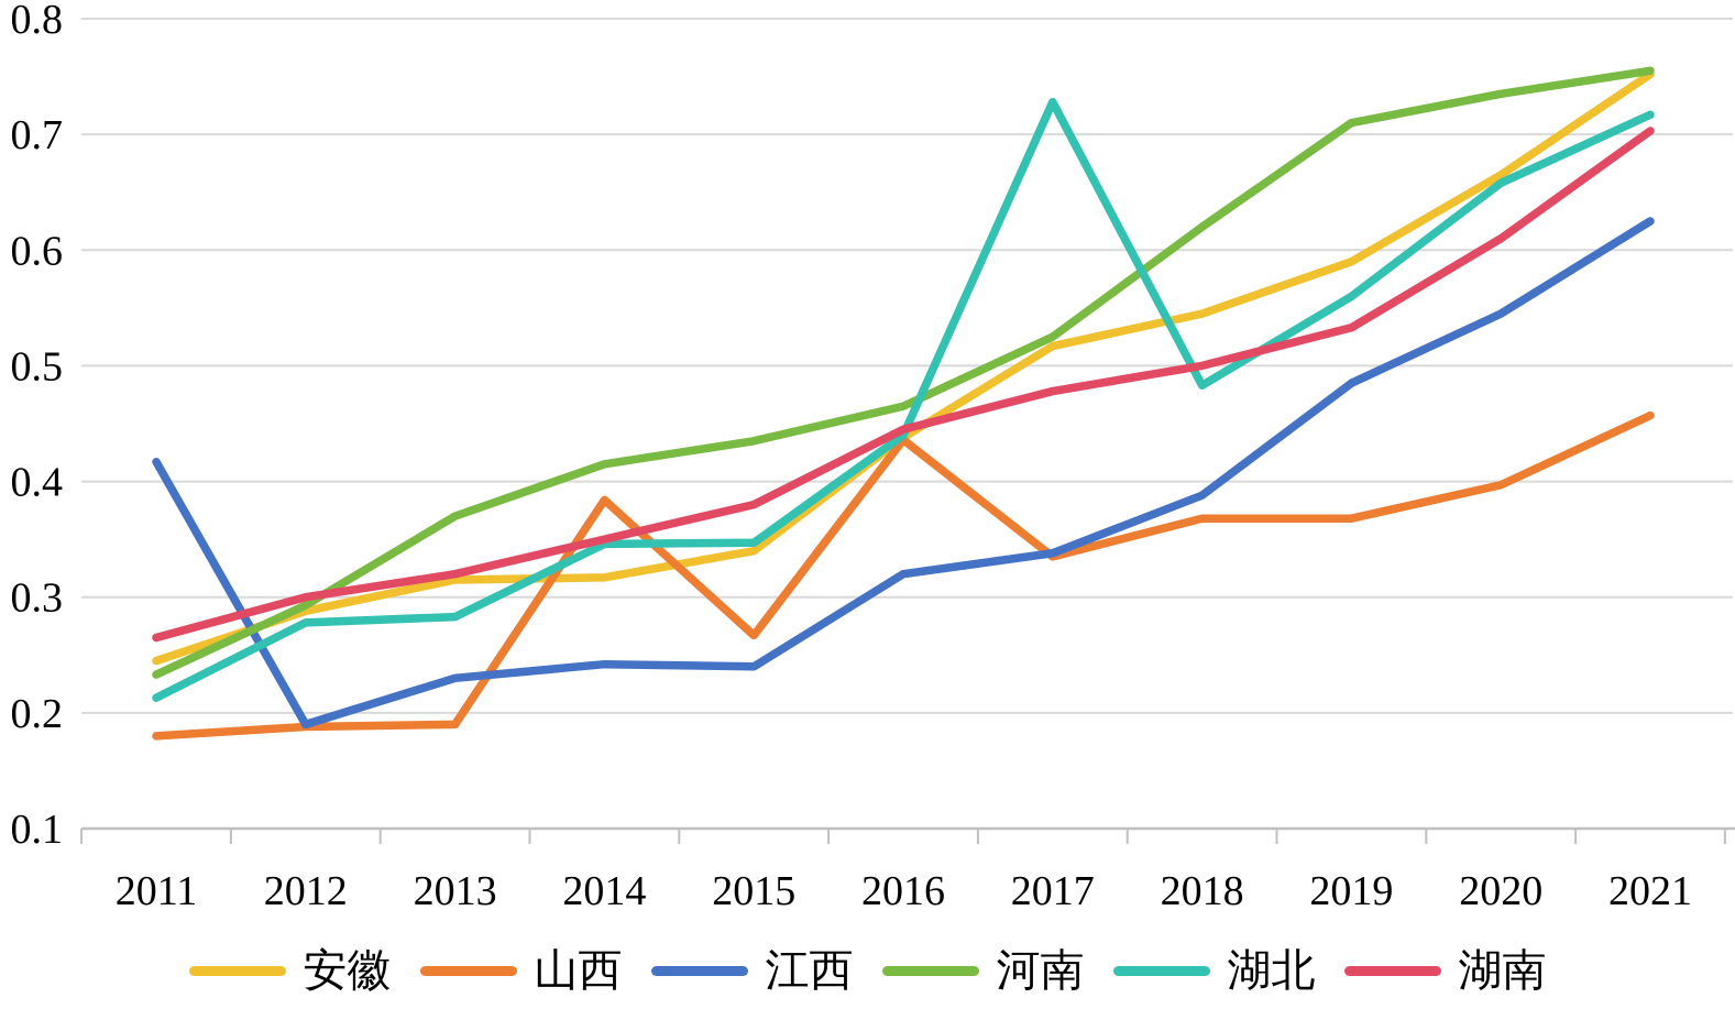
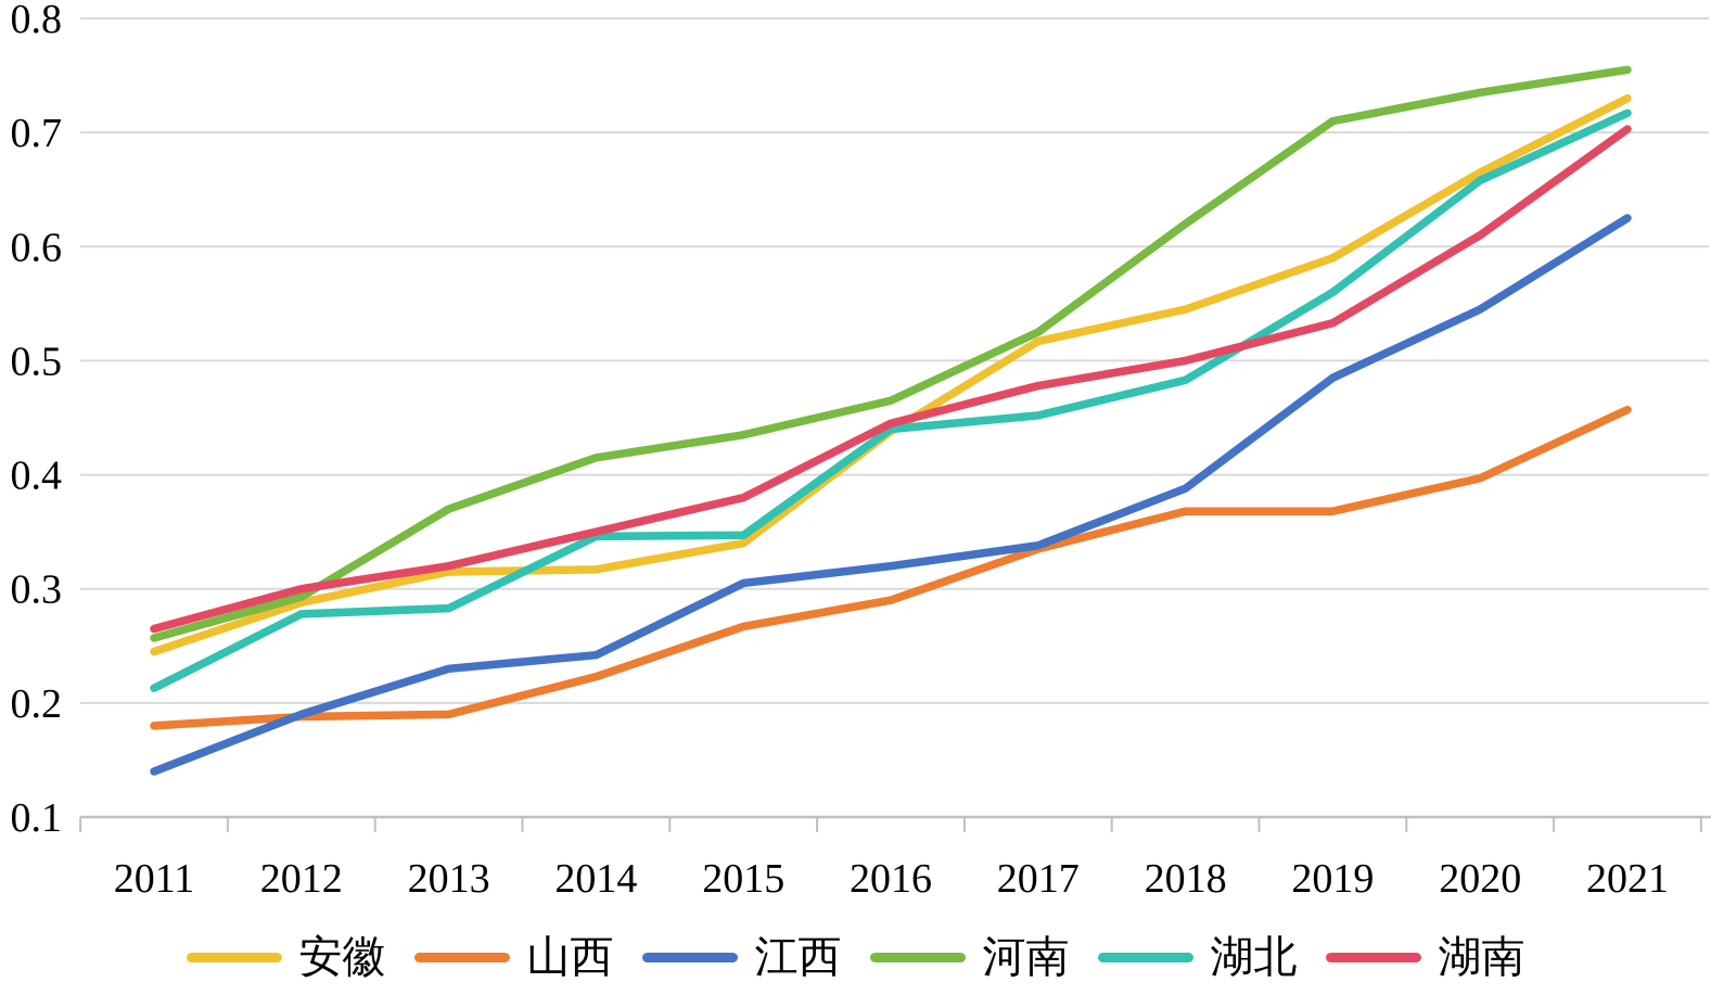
江西/2011: 0.417 -> 0.140
河南/2011: 0.233 -> 0.257
山西/2014: 0.384 -> 0.223
江西/2015: 0.240 -> 0.305
山西/2016: 0.436 -> 0.290
湖北/2017: 0.728 -> 0.452
安徽/2021: 0.752 -> 0.730
